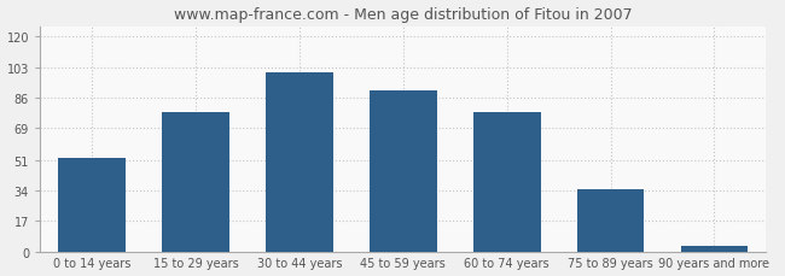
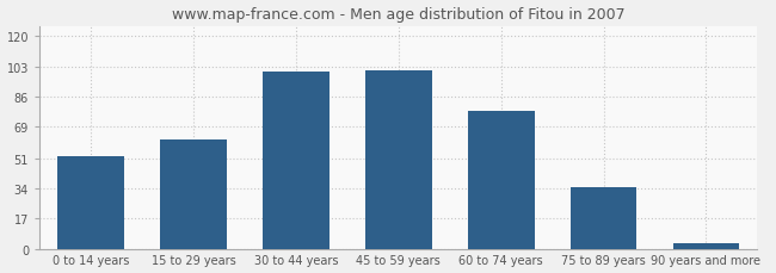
15 to 29 years: 78 -> 62
45 to 59 years: 90 -> 101
